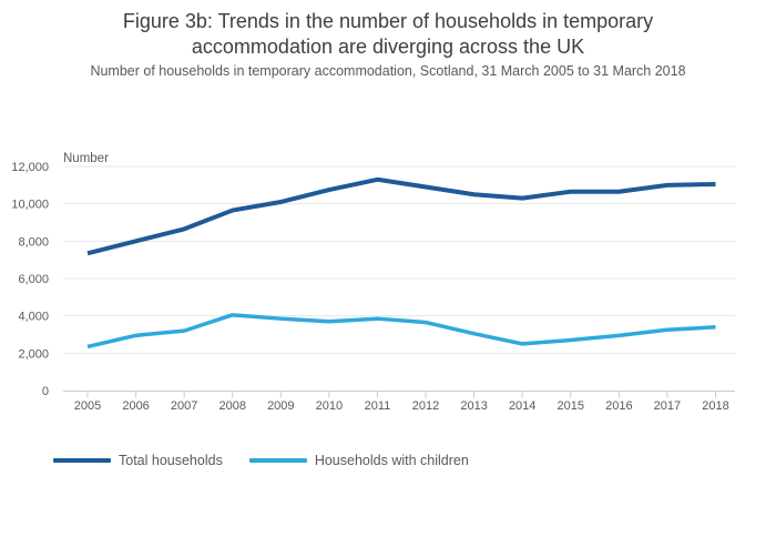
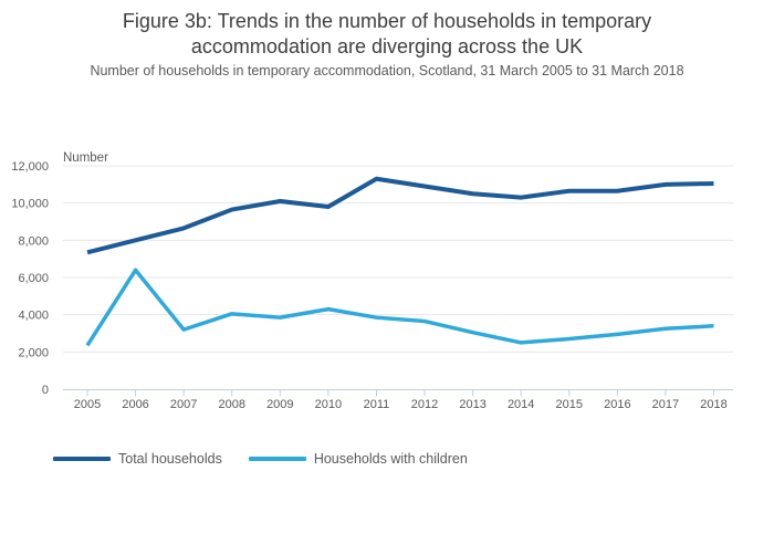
Households with children/2006: 3000 -> 6400
Total households/2010: 10800 -> 9800
Households with children/2010: 3700 -> 4300
